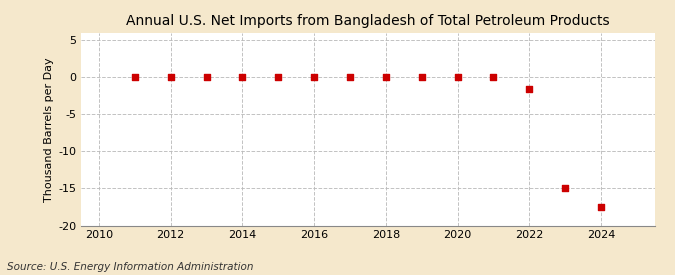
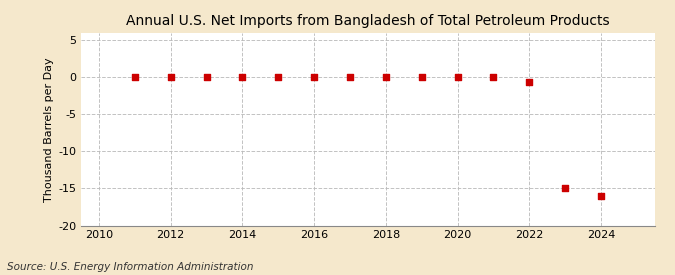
2022: -1.5 -> -0.6
2024: -17.5 -> -16.0
